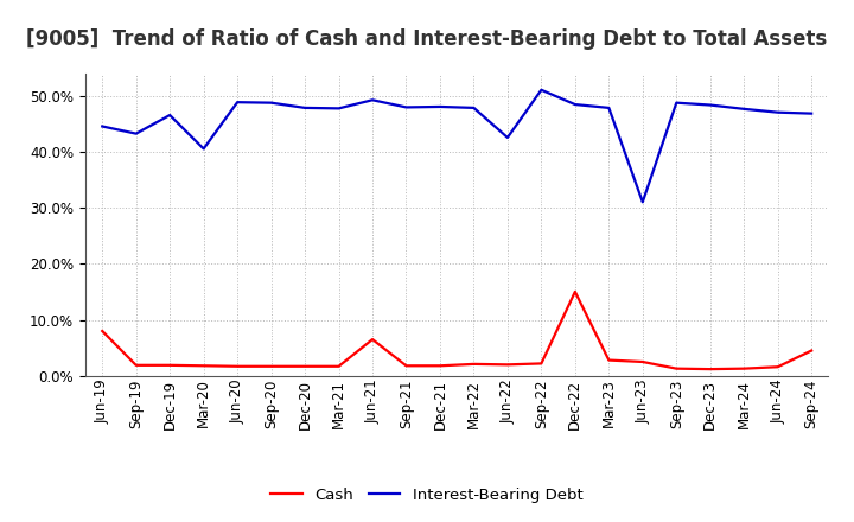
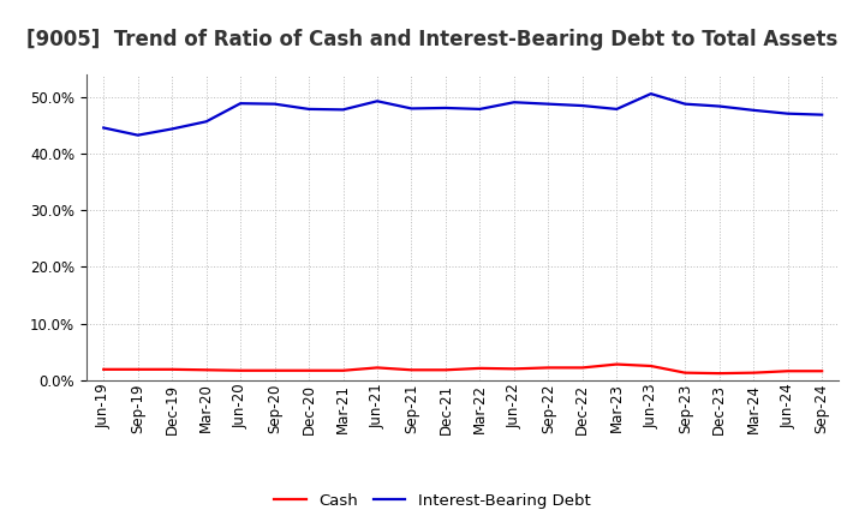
Cash/Jun-19: 8.0% -> 1.9%
Interest-Bearing Debt/Dec-19: 46.5% -> 44.3%
Interest-Bearing Debt/Mar-20: 40.5% -> 45.6%
Cash/Jun-21: 6.5% -> 2.2%
Interest-Bearing Debt/Jun-22: 42.5% -> 49.0%
Interest-Bearing Debt/Sep-22: 51.0% -> 48.7%
Cash/Dec-22: 15.0% -> 2.2%
Interest-Bearing Debt/Jun-23: 31.0% -> 50.5%
Cash/Sep-24: 4.5% -> 1.6%
